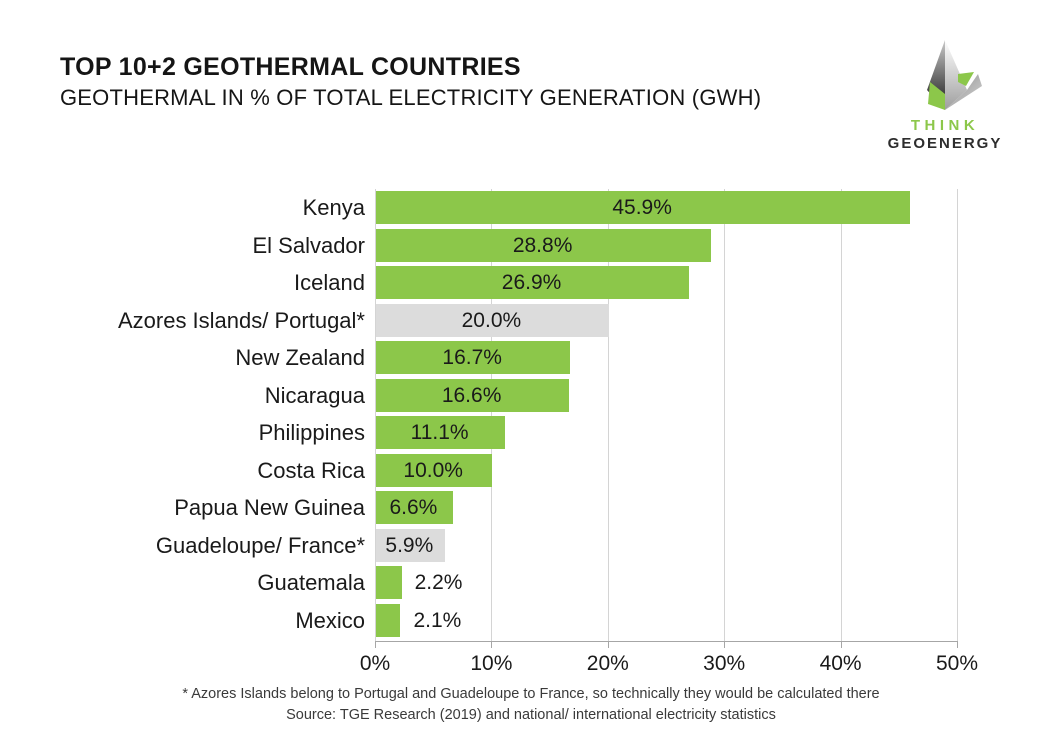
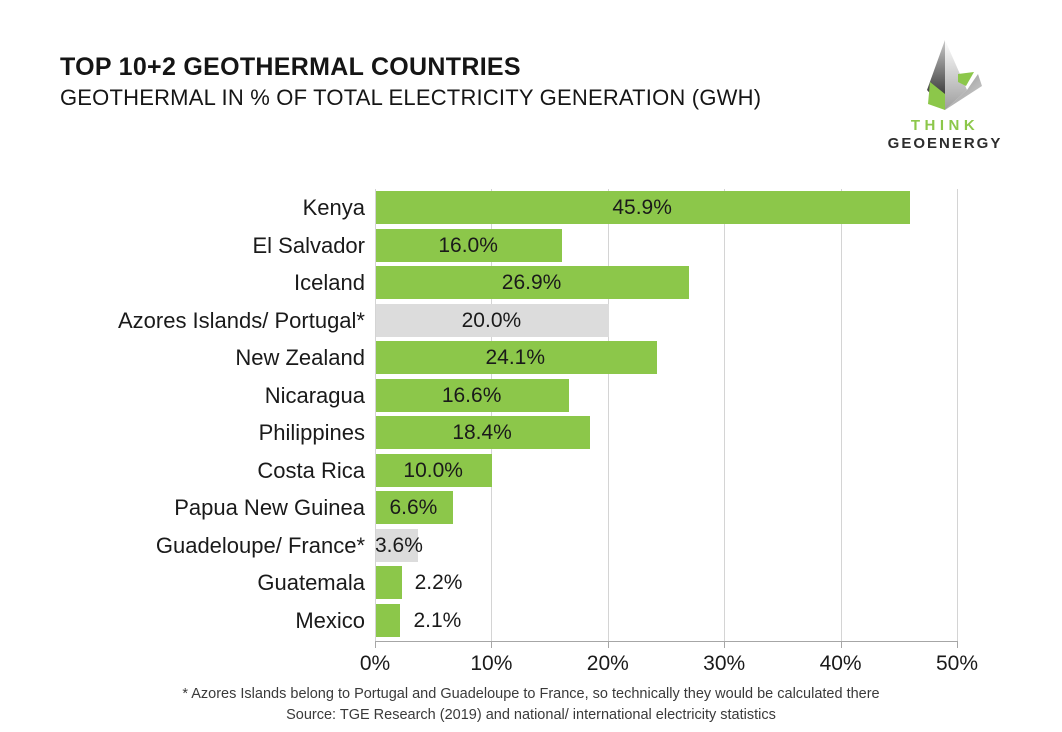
El Salvador: 28.8% -> 16.0%
New Zealand: 16.7% -> 24.1%
Philippines: 11.1% -> 18.4%
Guadeloupe/ France*: 5.9% -> 3.6%
